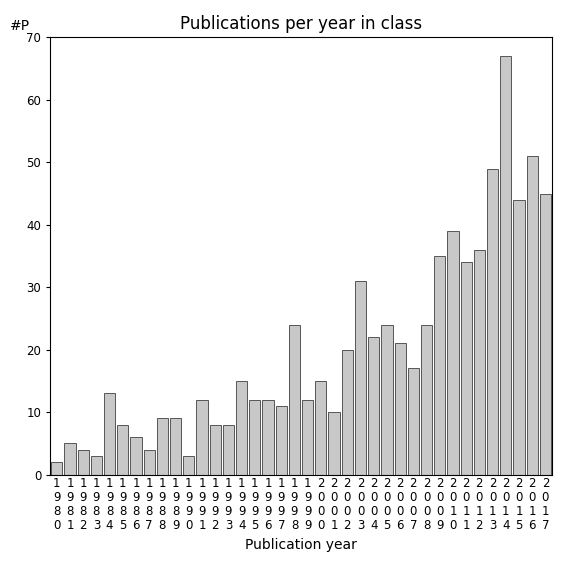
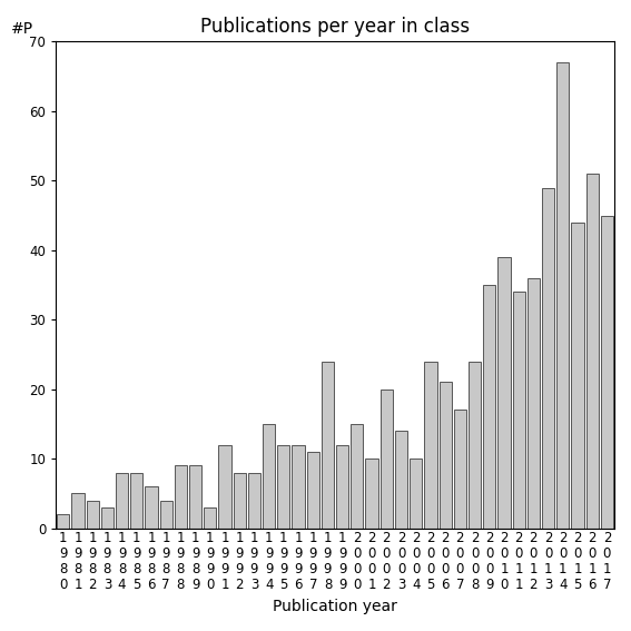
1 9 8 4: 13 -> 8
2 0 0 3: 31 -> 14
2 0 0 4: 22 -> 10
